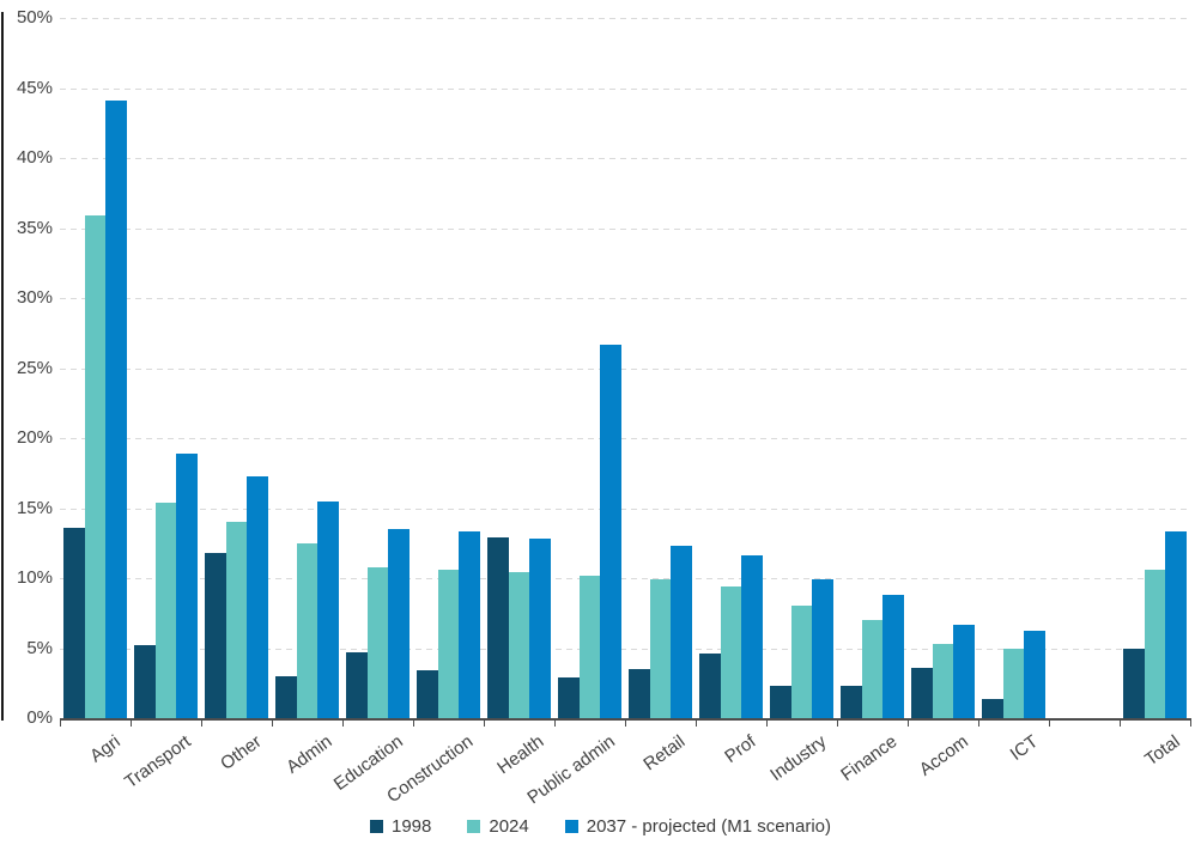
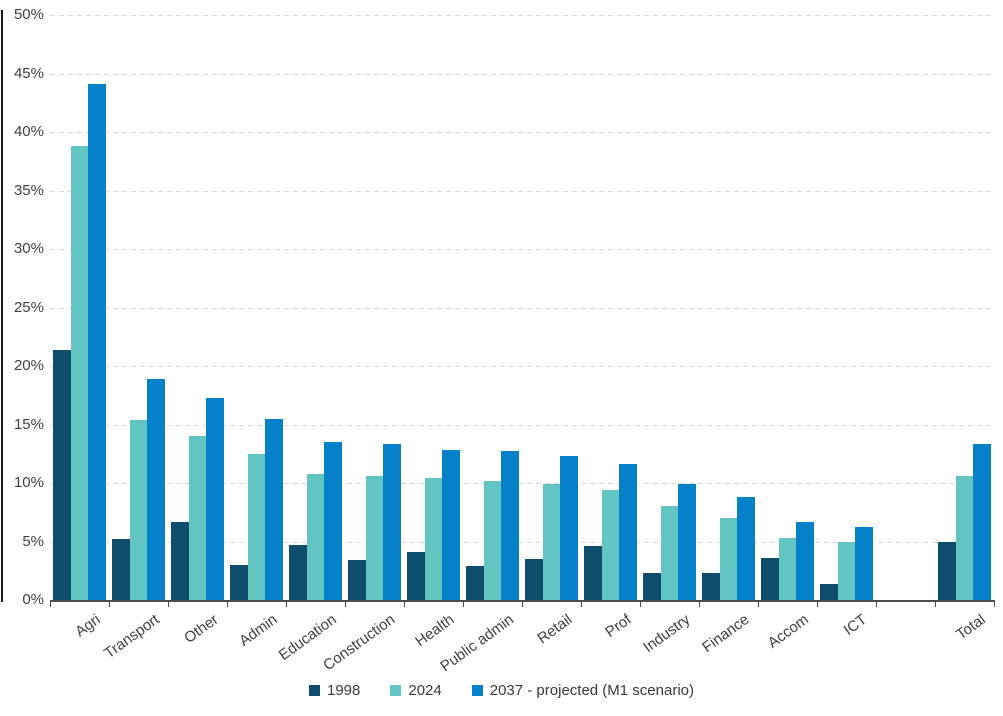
1998/Agri: 13.6% -> 21.4%
2024/Agri: 35.9% -> 38.8%
1998/Other: 11.8% -> 6.7%
1998/Health: 12.9% -> 4.1%
2037 - projected (M1 scenario)/Public admin: 26.7% -> 12.7%
